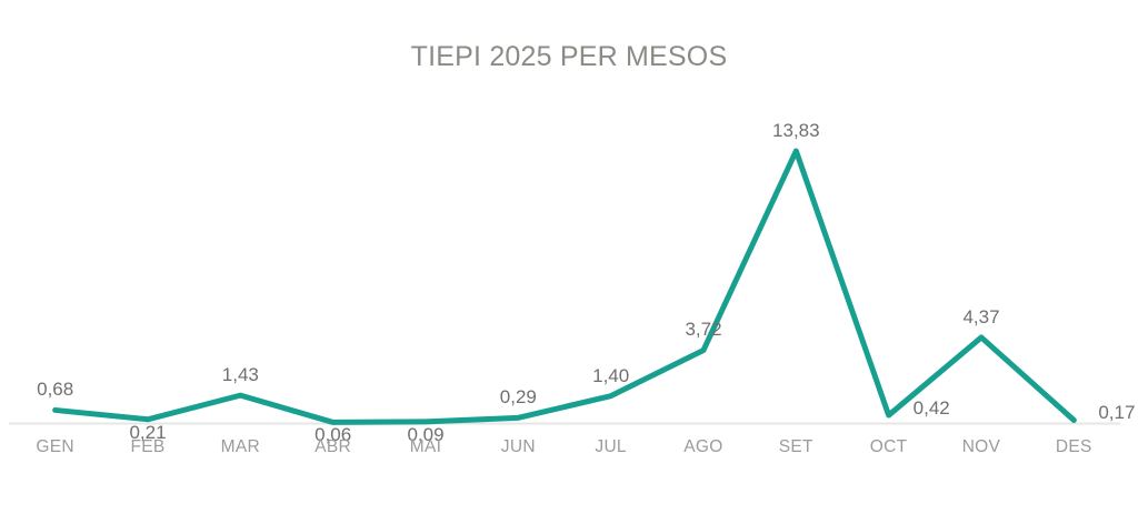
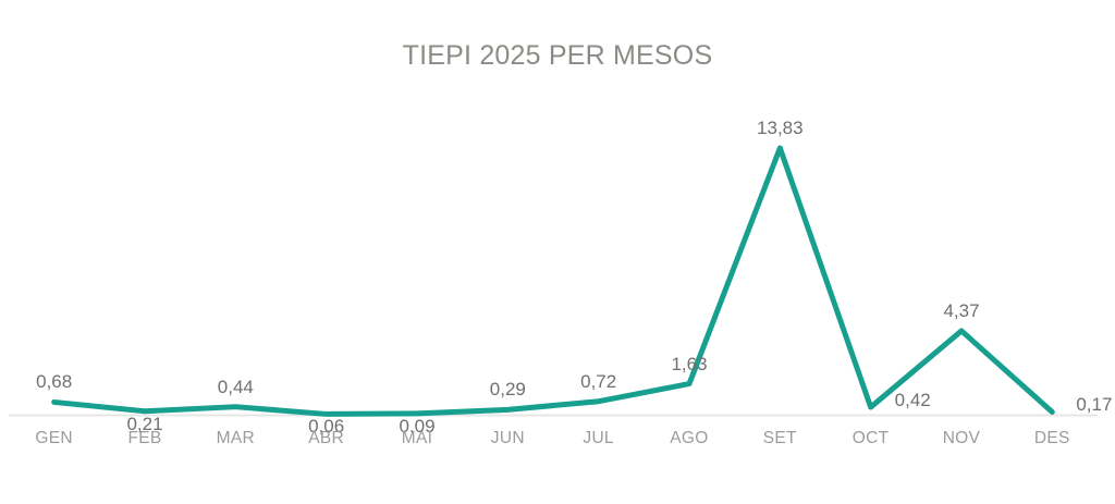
MAR: 1,43 -> 0,44
JUL: 1,40 -> 0,72
AGO: 3,72 -> 1,63
